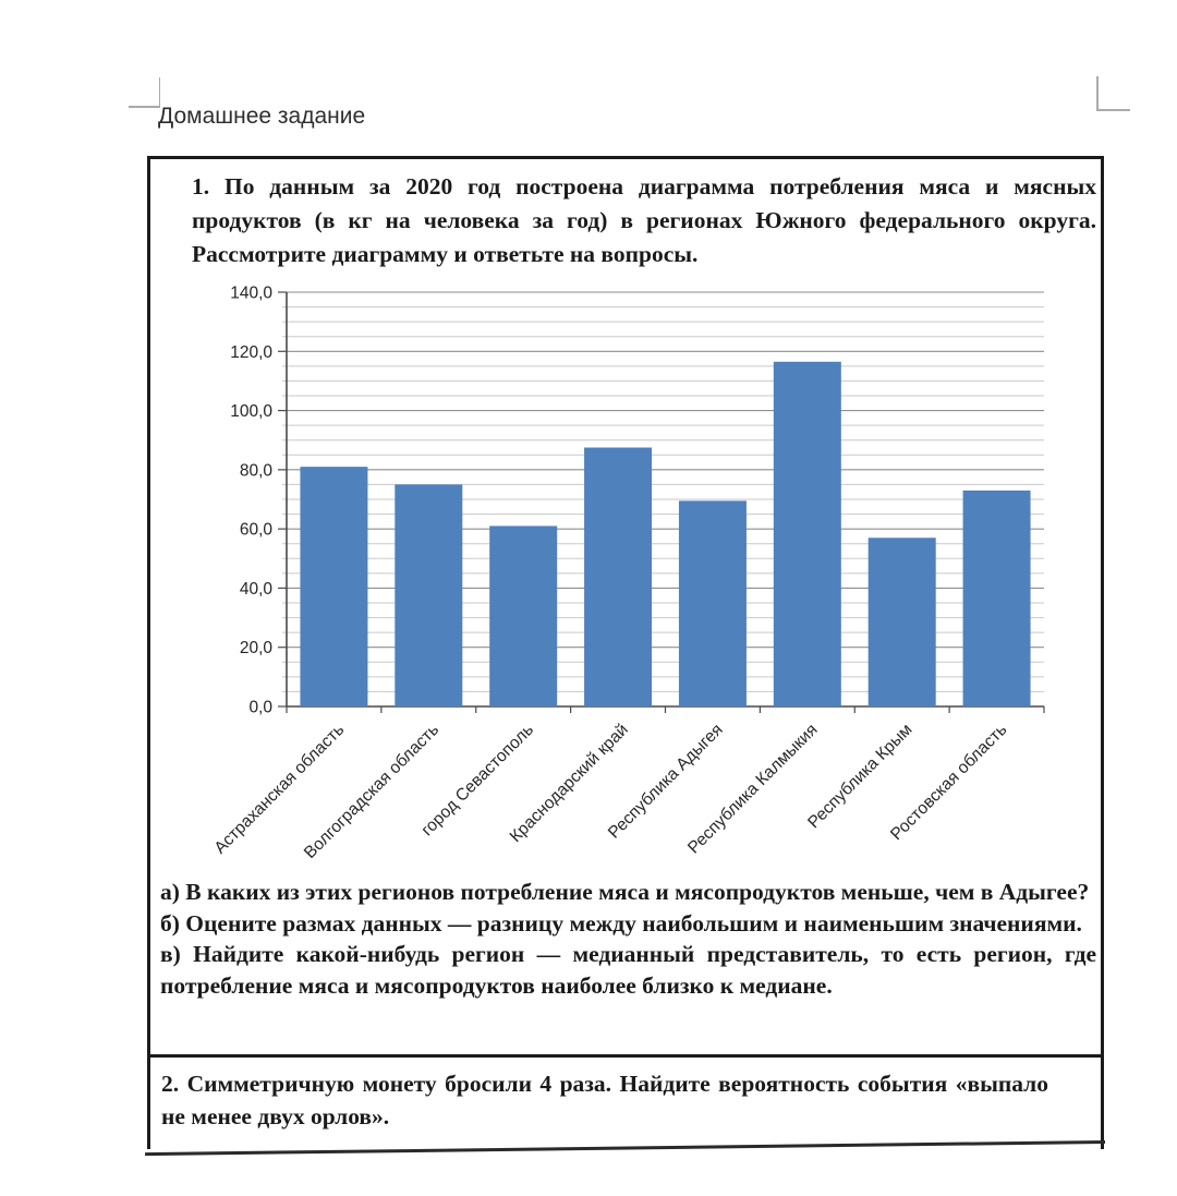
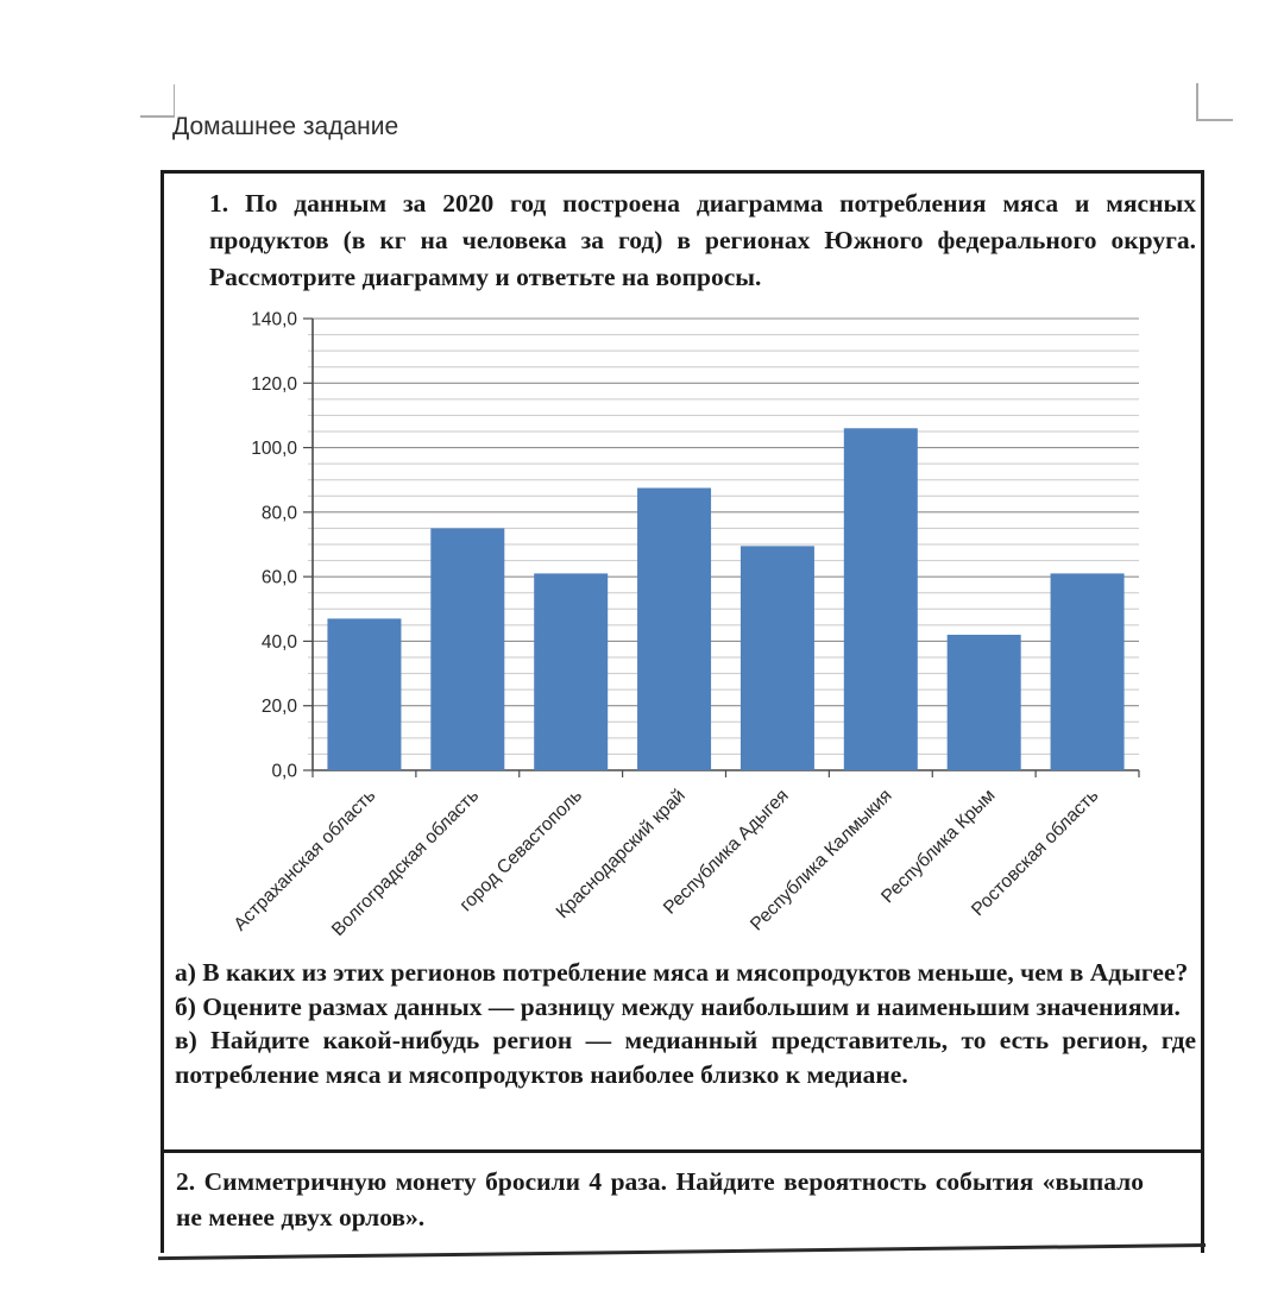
Астраханская область: 81 -> 47
Республика Калмыкия: 116 -> 106
Республика Крым: 57 -> 42
Ростовская область: 73 -> 61
